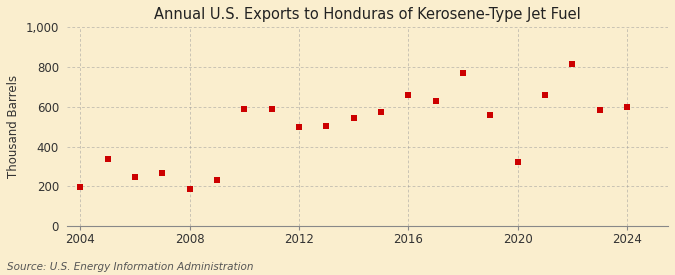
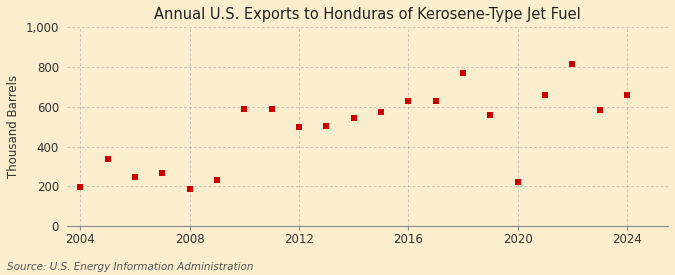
2016: 660 -> 630
2020: 320 -> 220
2024: 600 -> 660
